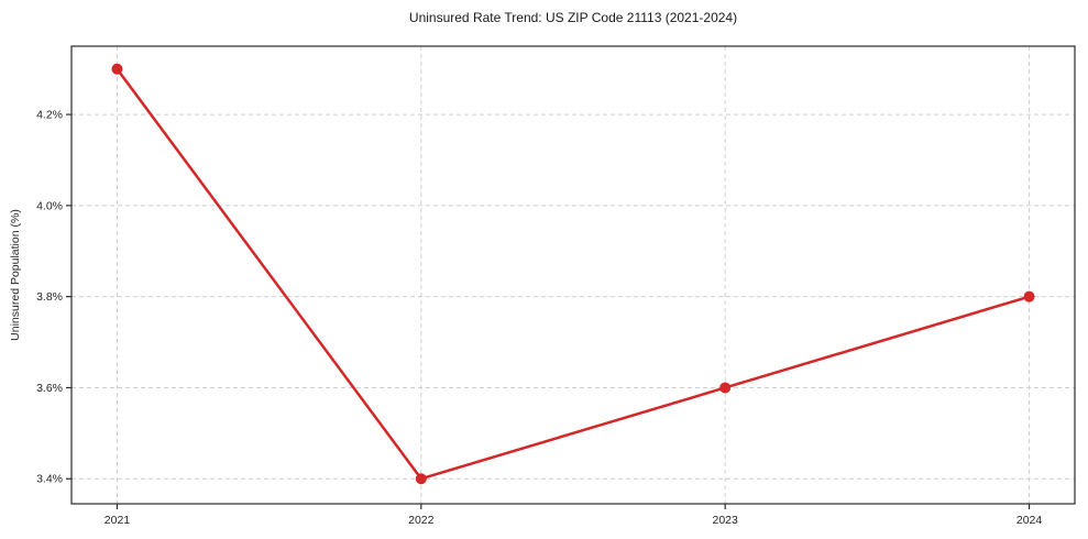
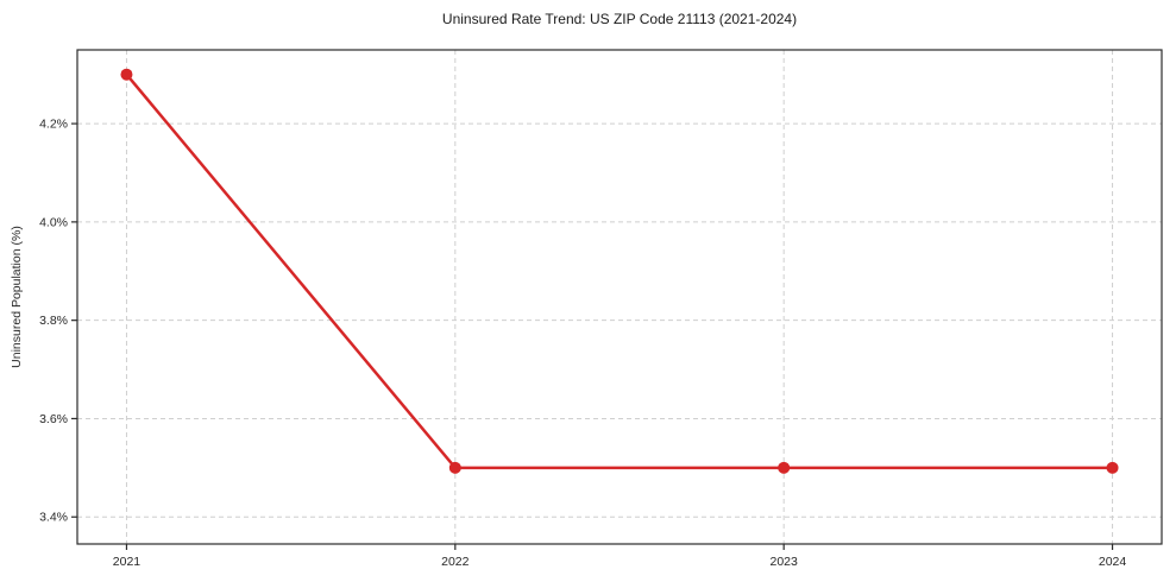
2022: 3.4% -> 3.5%
2023: 3.6% -> 3.5%
2024: 3.8% -> 3.5%
